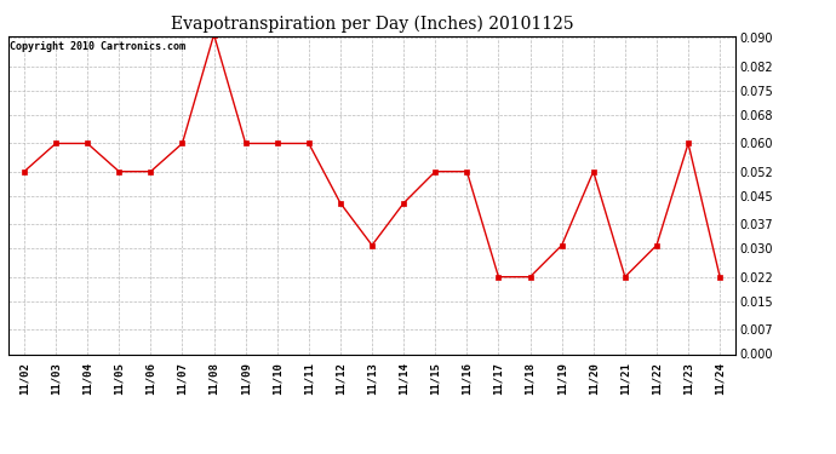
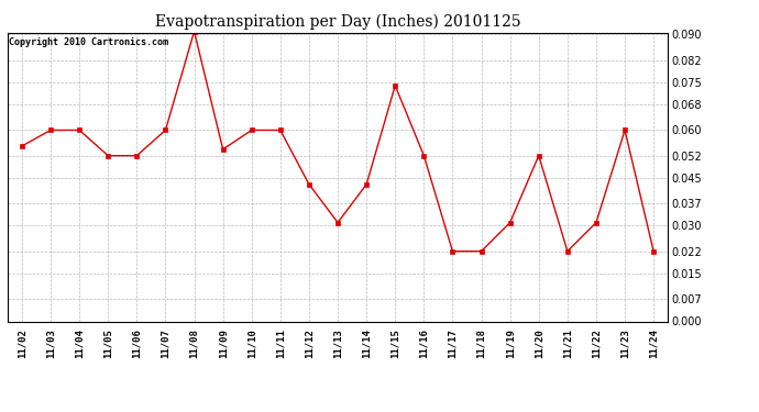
11/02: 0.052 -> 0.055
11/09: 0.060 -> 0.054
11/15: 0.052 -> 0.074
